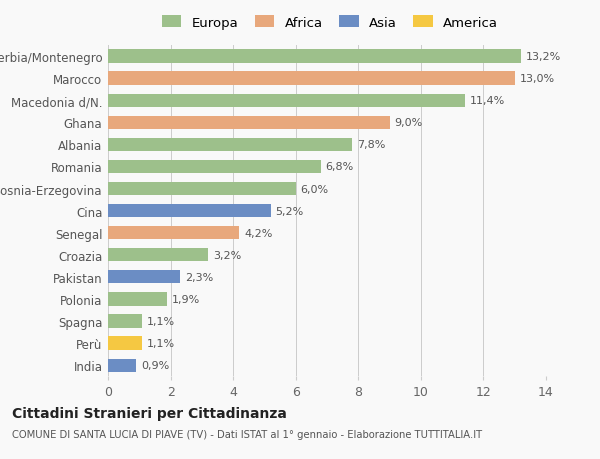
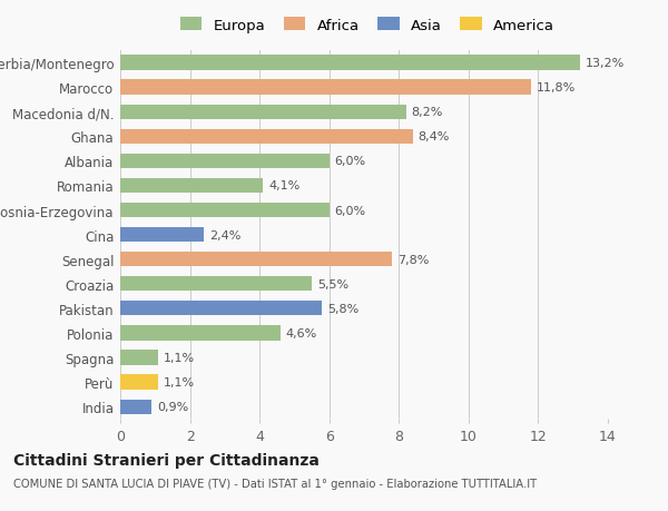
Marocco: 13,0% -> 11,8%
Macedonia d/N.: 11,4% -> 8,2%
Ghana: 9,0% -> 8,4%
Albania: 7,8% -> 6,0%
Romania: 6,8% -> 4,1%
Cina: 5,2% -> 2,4%
Senegal: 4,2% -> 7,8%
Croazia: 3,2% -> 5,5%
Pakistan: 2,3% -> 5,8%
Polonia: 1,9% -> 4,6%
